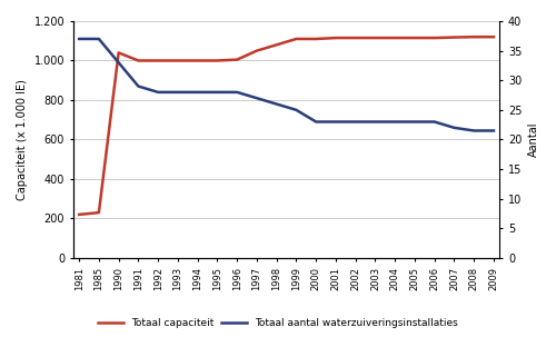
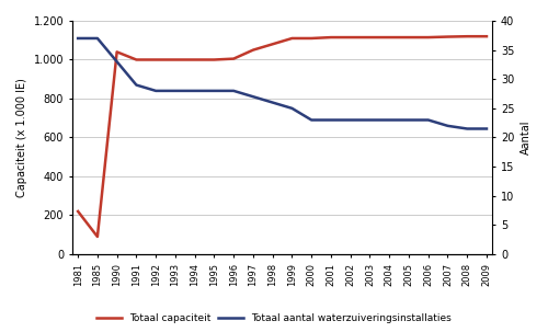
Totaal capaciteit/1985: 230 -> 90
